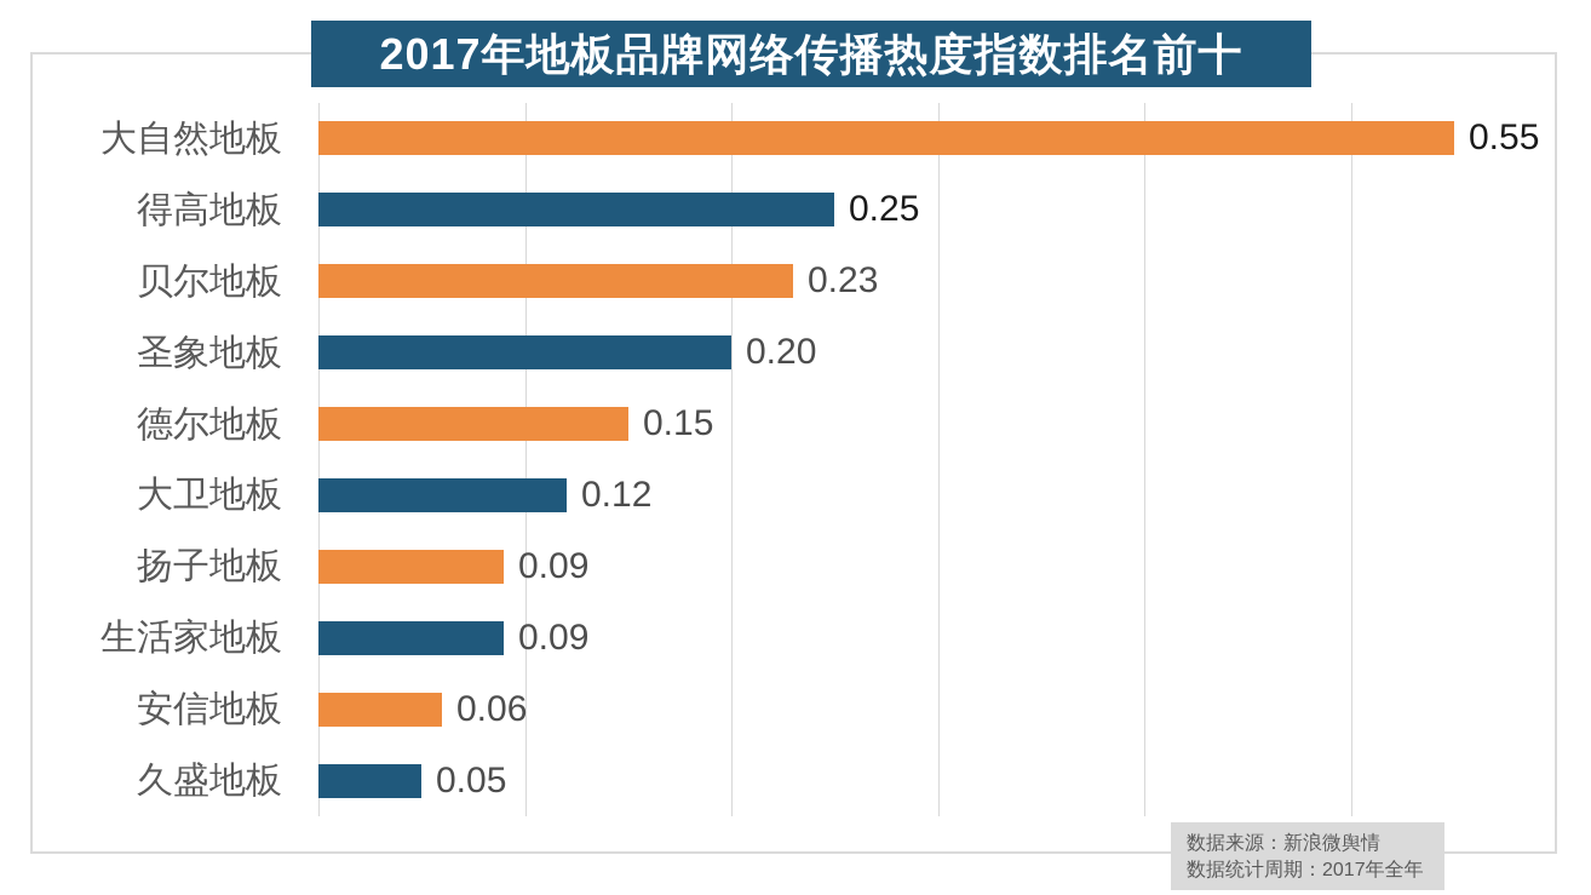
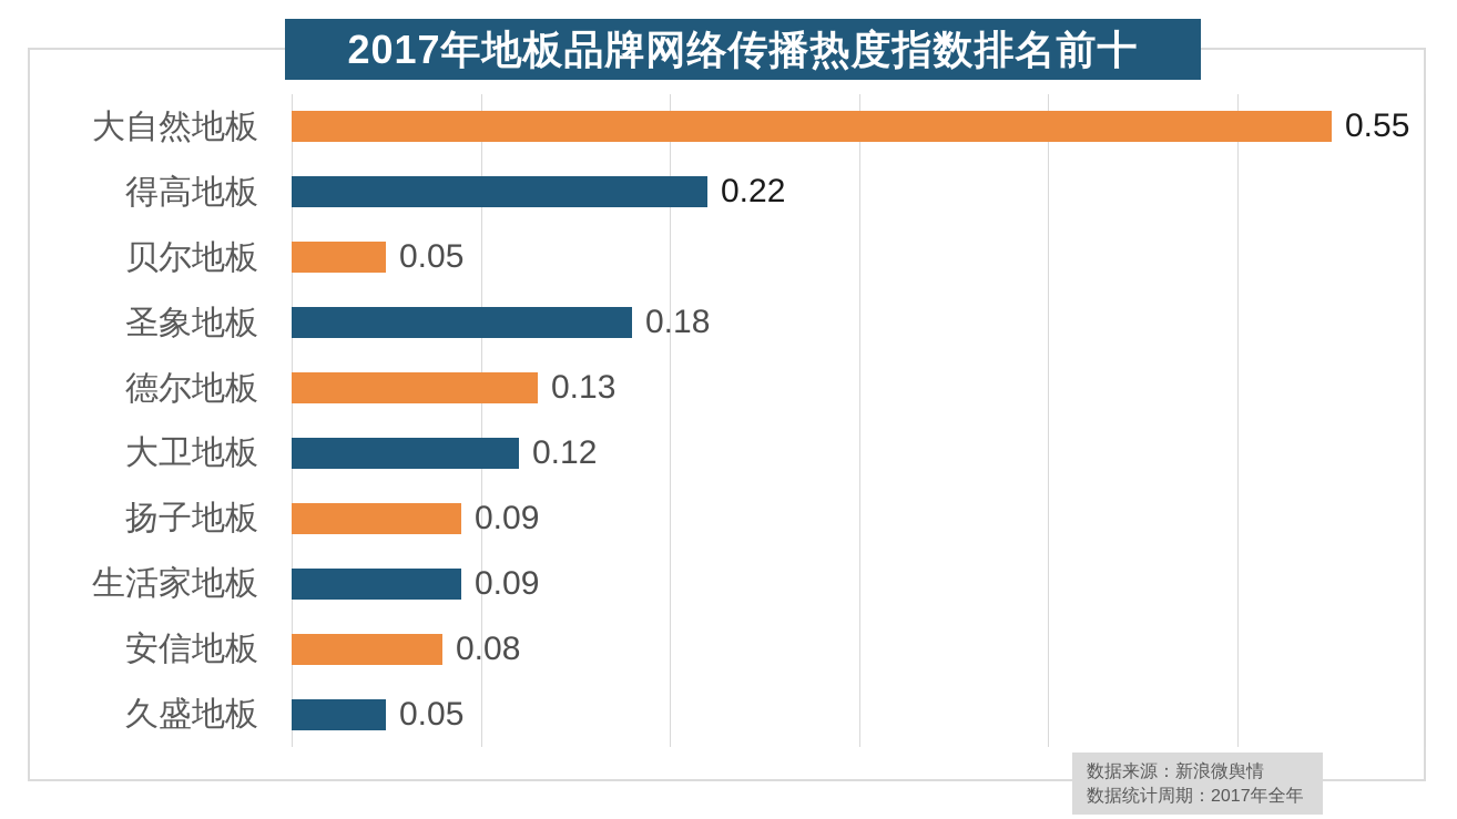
得高地板: 0.25 -> 0.22
贝尔地板: 0.23 -> 0.05
圣象地板: 0.20 -> 0.18
德尔地板: 0.15 -> 0.13
安信地板: 0.06 -> 0.08
